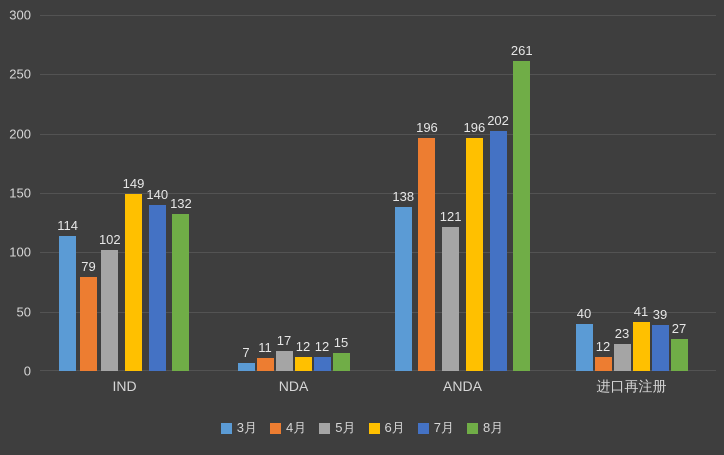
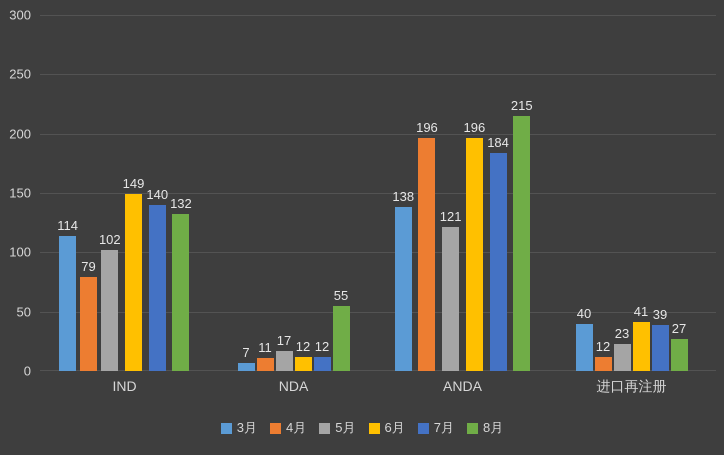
8月/NDA: 15 -> 55
7月/ANDA: 202 -> 184
8月/ANDA: 261 -> 215
